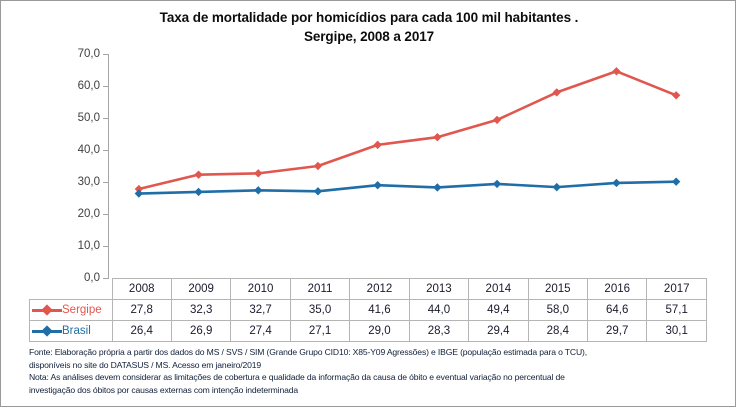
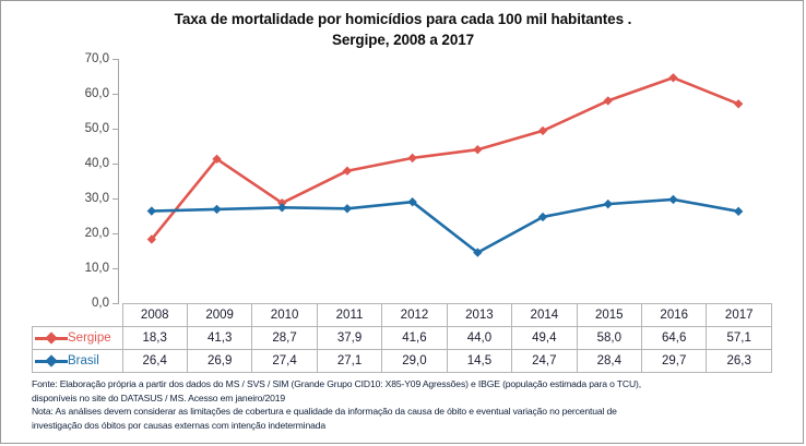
Sergipe/2008: 27,8 -> 18,3
Sergipe/2009: 32,3 -> 41,3
Sergipe/2010: 32,7 -> 28,7
Sergipe/2011: 35,0 -> 37,9
Brasil/2013: 28,3 -> 14,5
Brasil/2014: 29,4 -> 24,7
Brasil/2017: 30,1 -> 26,3
